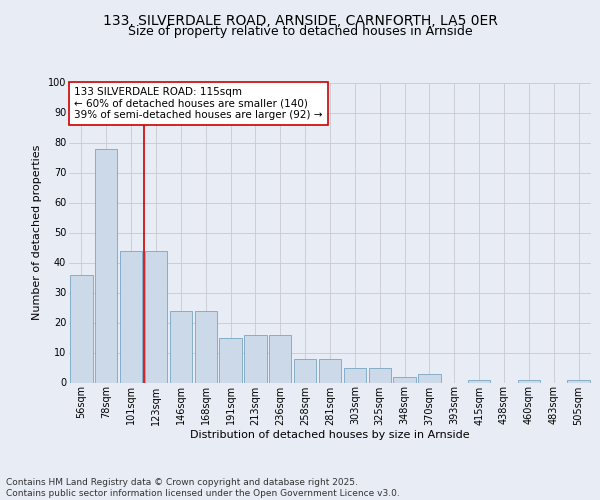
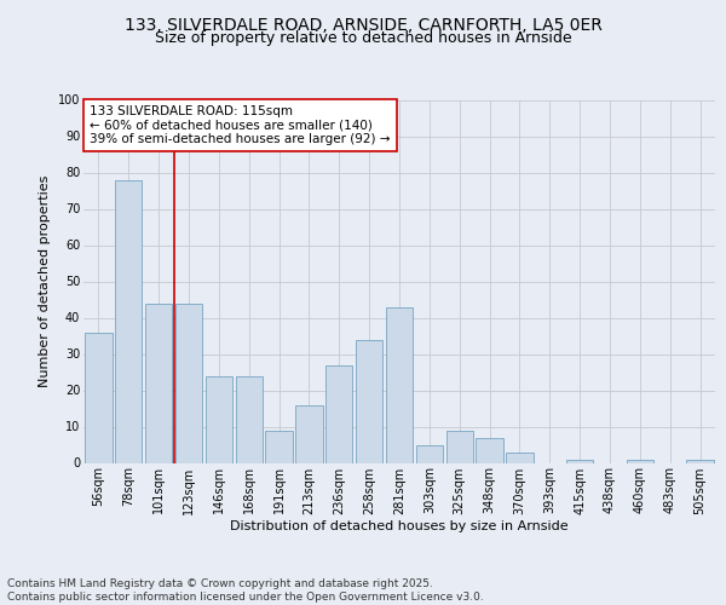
191sqm: 15 -> 9
236sqm: 16 -> 27
258sqm: 8 -> 34
281sqm: 8 -> 43
325sqm: 5 -> 9
348sqm: 2 -> 7
